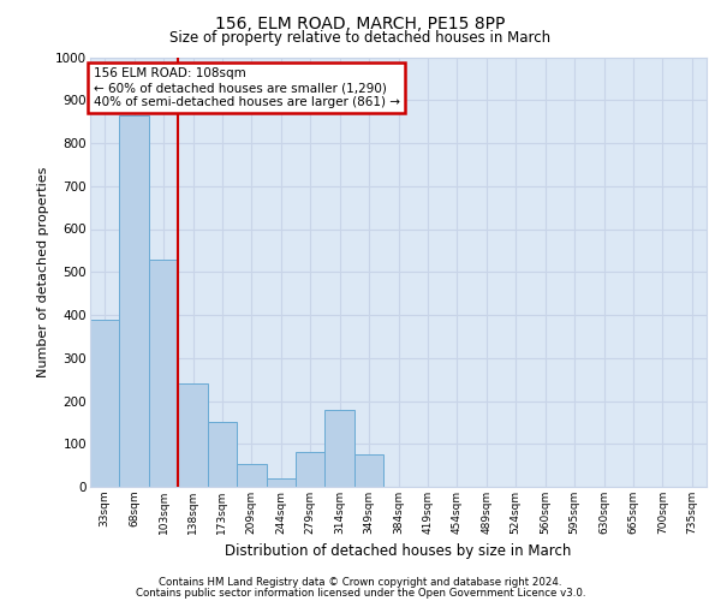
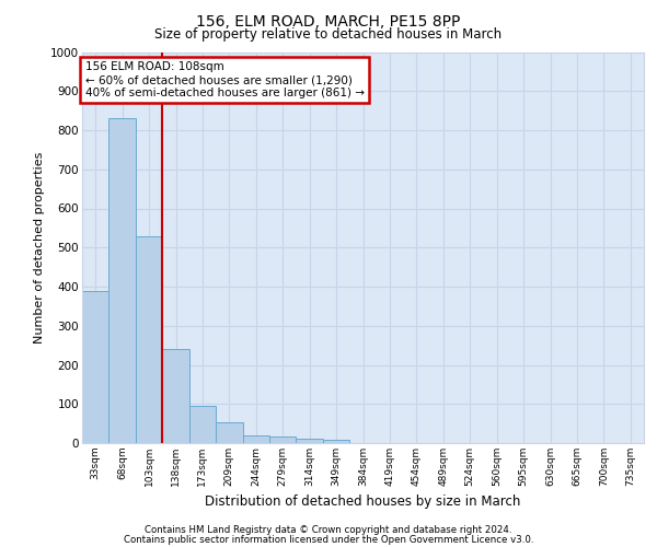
68sqm: 865 -> 830
173sqm: 150 -> 95
279sqm: 80 -> 18
314sqm: 180 -> 12
349sqm: 75 -> 8
